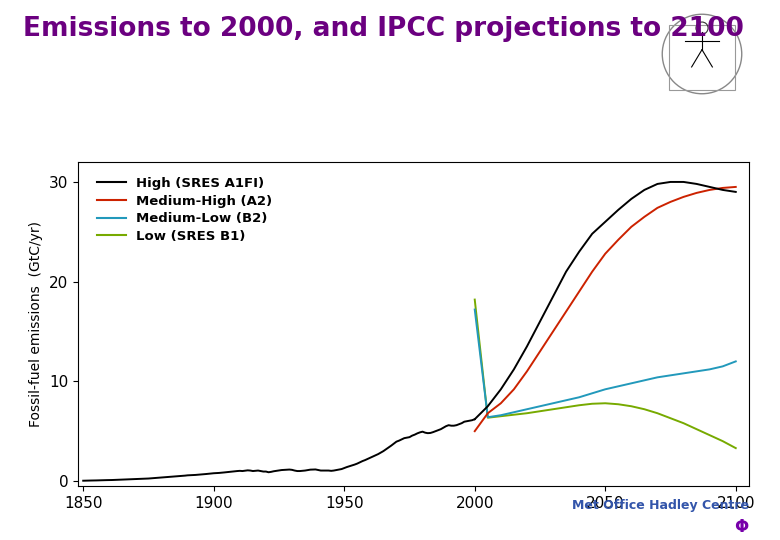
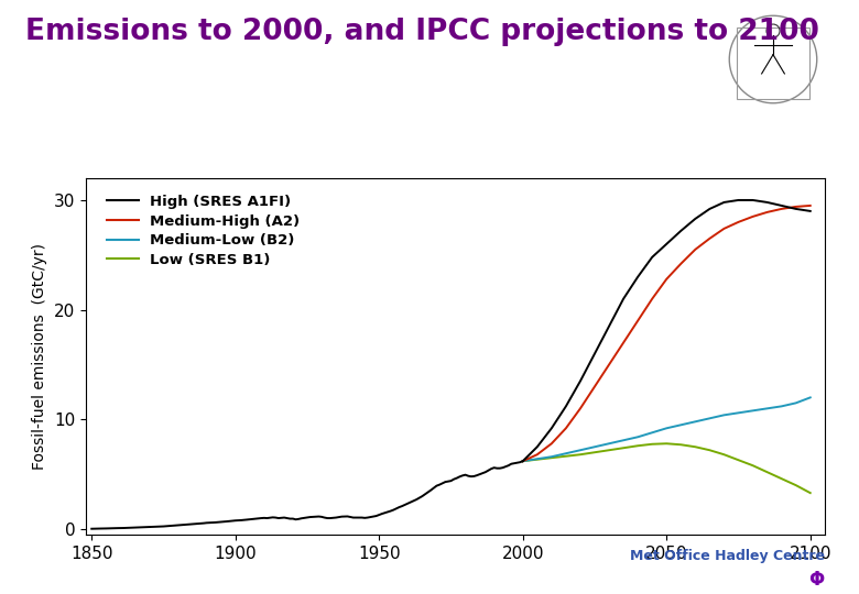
Medium-High (A2)/2000: 5.0 -> 6.2
Medium-Low (B2)/2000: 17.2 -> 6.2
Low (SRES B1)/2000: 18.2 -> 6.2
